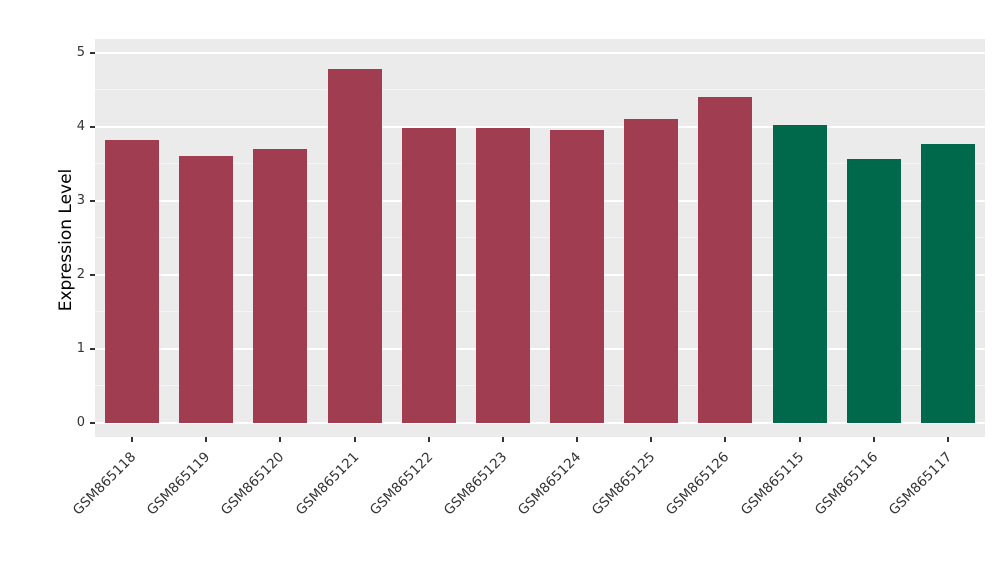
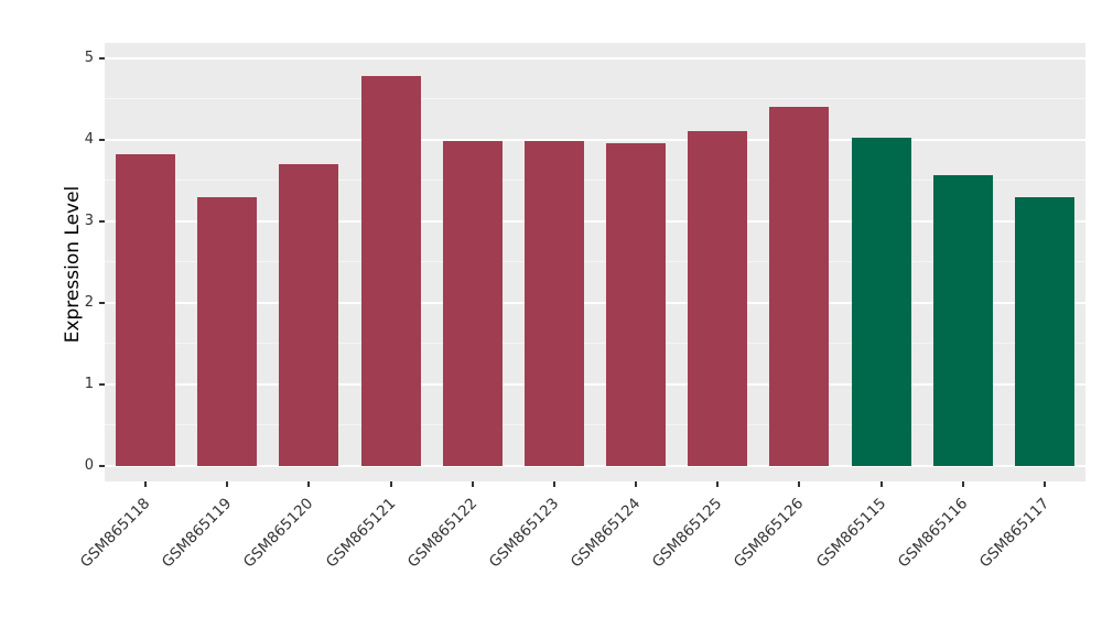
GSM865119: 3.6 -> 3.3
GSM865117: 3.8 -> 3.3
